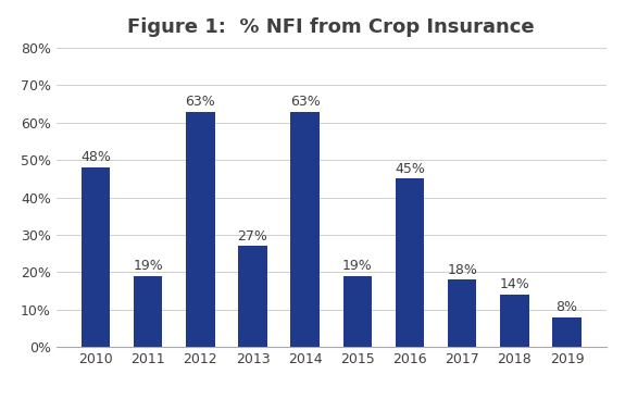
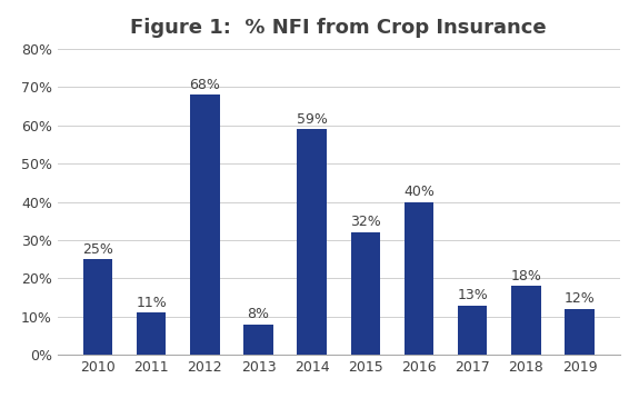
2010: 48% -> 25%
2011: 19% -> 11%
2012: 63% -> 68%
2013: 27% -> 8%
2014: 63% -> 59%
2015: 19% -> 32%
2016: 45% -> 40%
2017: 18% -> 13%
2018: 14% -> 18%
2019: 8% -> 12%
